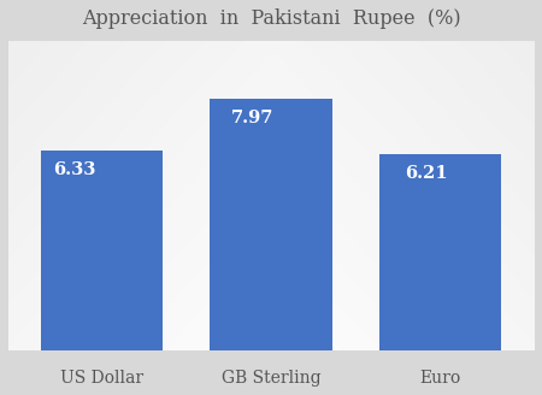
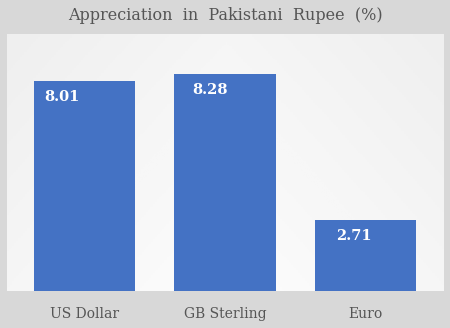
US Dollar: 6.33 -> 8.01
GB Sterling: 7.97 -> 8.28
Euro: 6.21 -> 2.71
